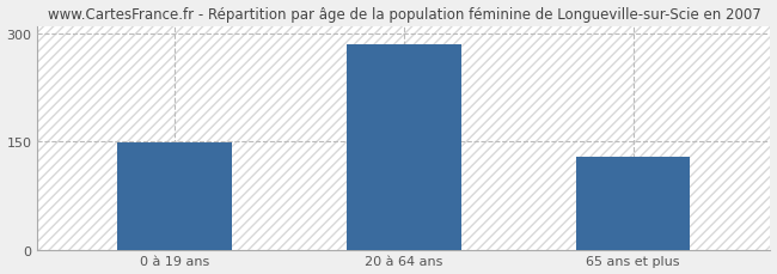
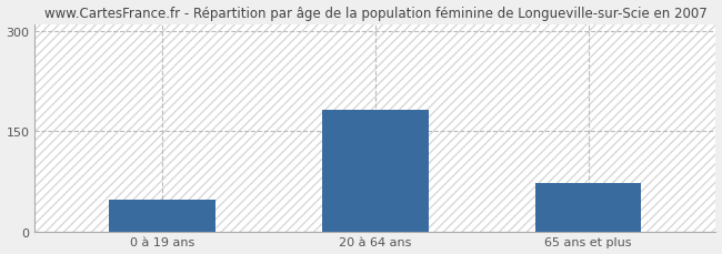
0 à 19 ans: 149 -> 48
20 à 64 ans: 284 -> 182
65 ans et plus: 128 -> 72
